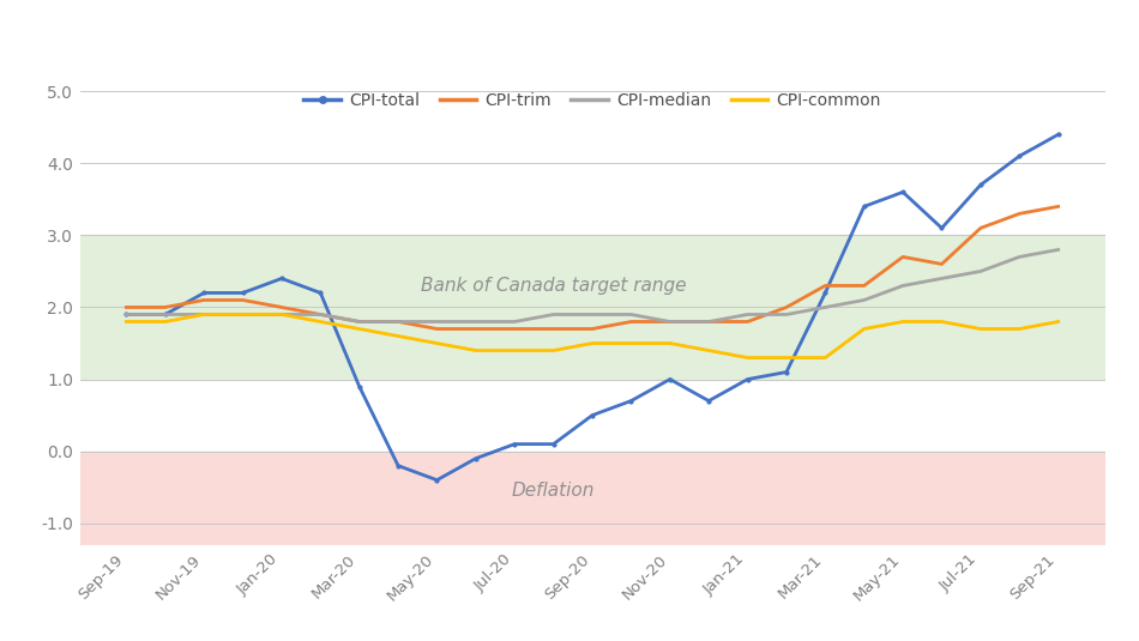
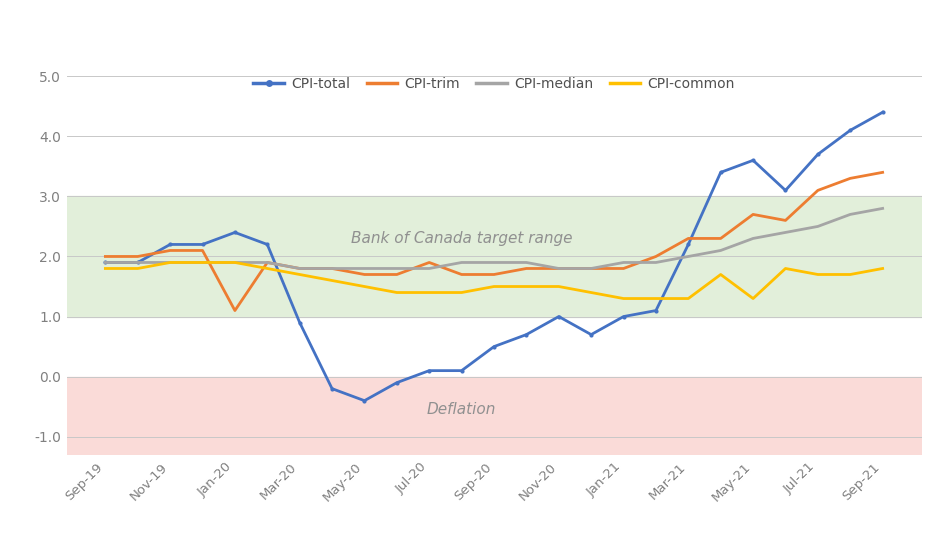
CPI-trim/Jan-20: 2.0 -> 1.1
CPI-trim/Jul-20: 1.7 -> 1.9
CPI-common/May-21: 1.8 -> 1.3
